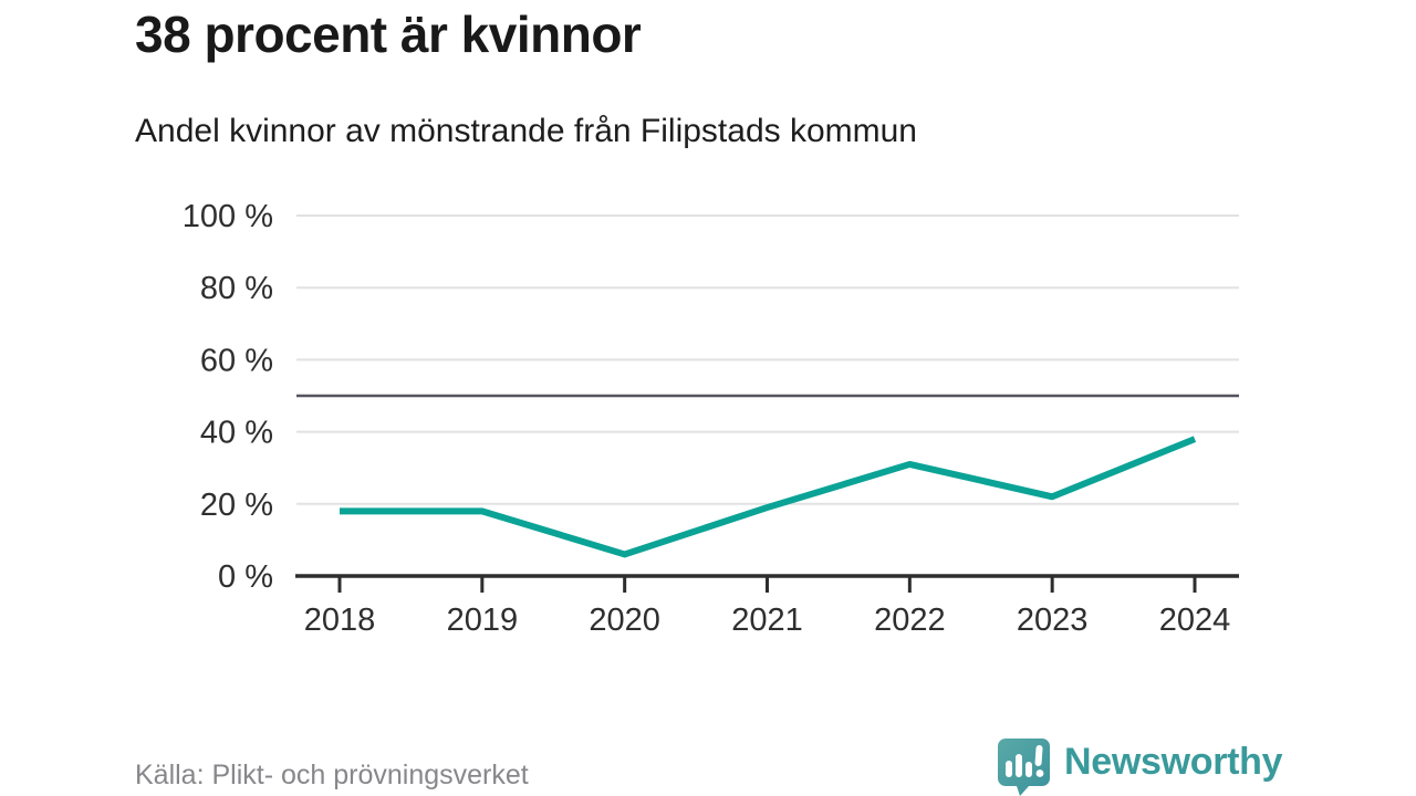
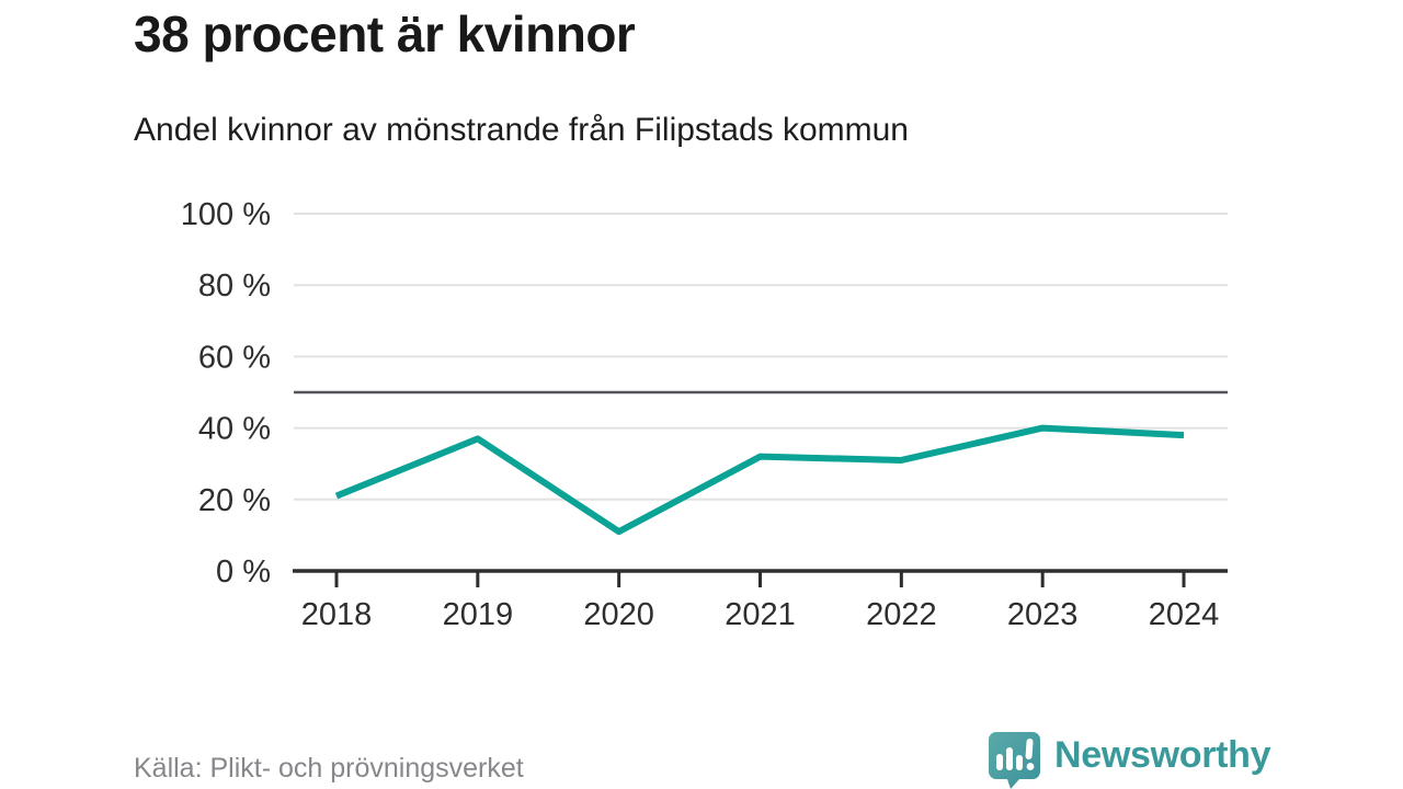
2018: 18% -> 21%
2019: 18% -> 37%
2020: 6% -> 11%
2021: 19% -> 32%
2023: 22% -> 40%
